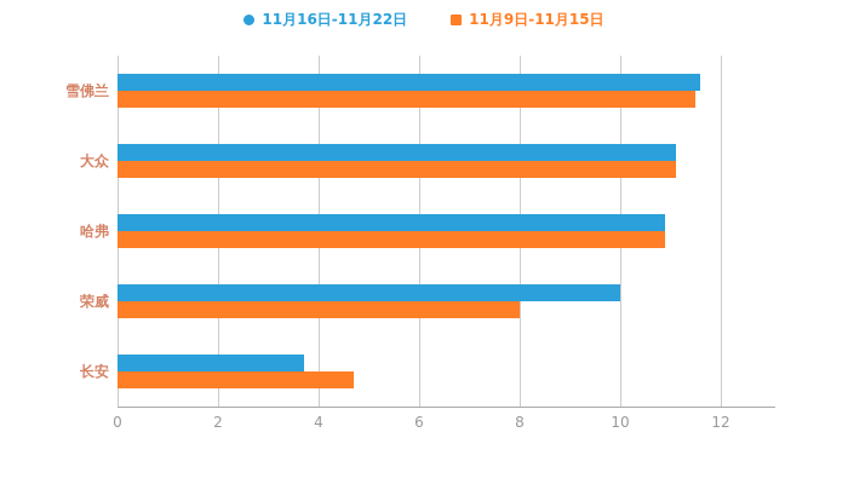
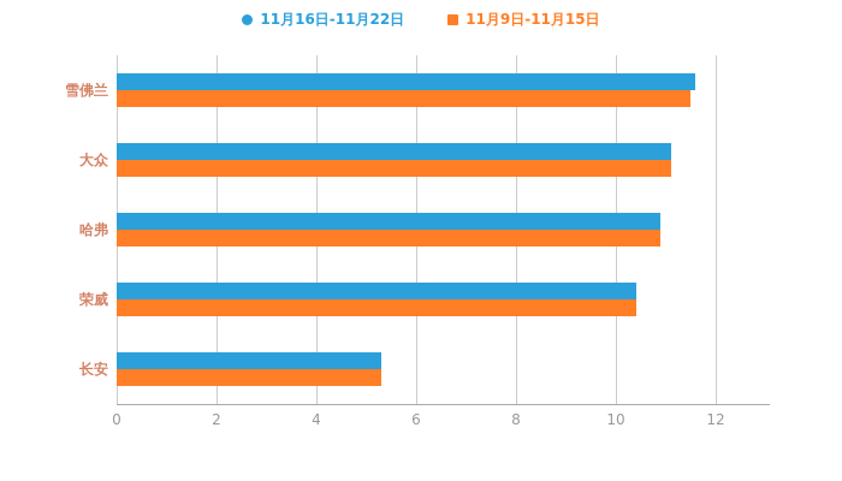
11月16日-11月22日/荣威: 10.0 -> 10.4
11月9日-11月15日/荣威: 8.0 -> 10.4
11月16日-11月22日/长安: 3.7 -> 5.3
11月9日-11月15日/长安: 4.7 -> 5.3
